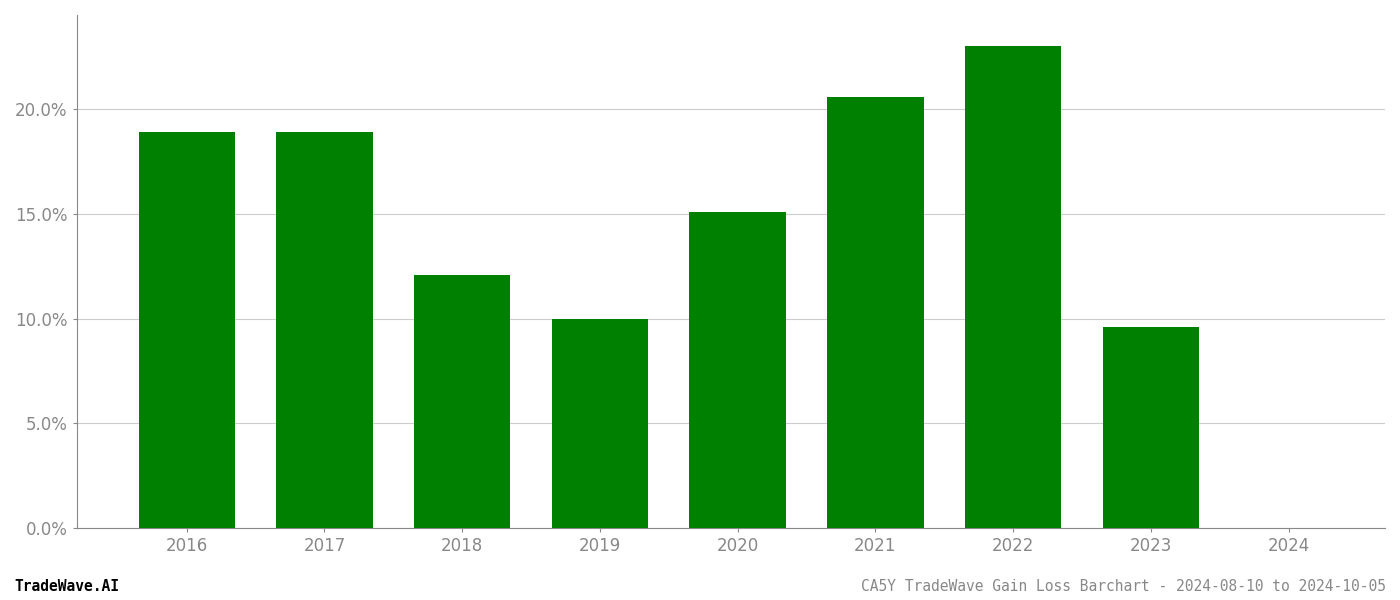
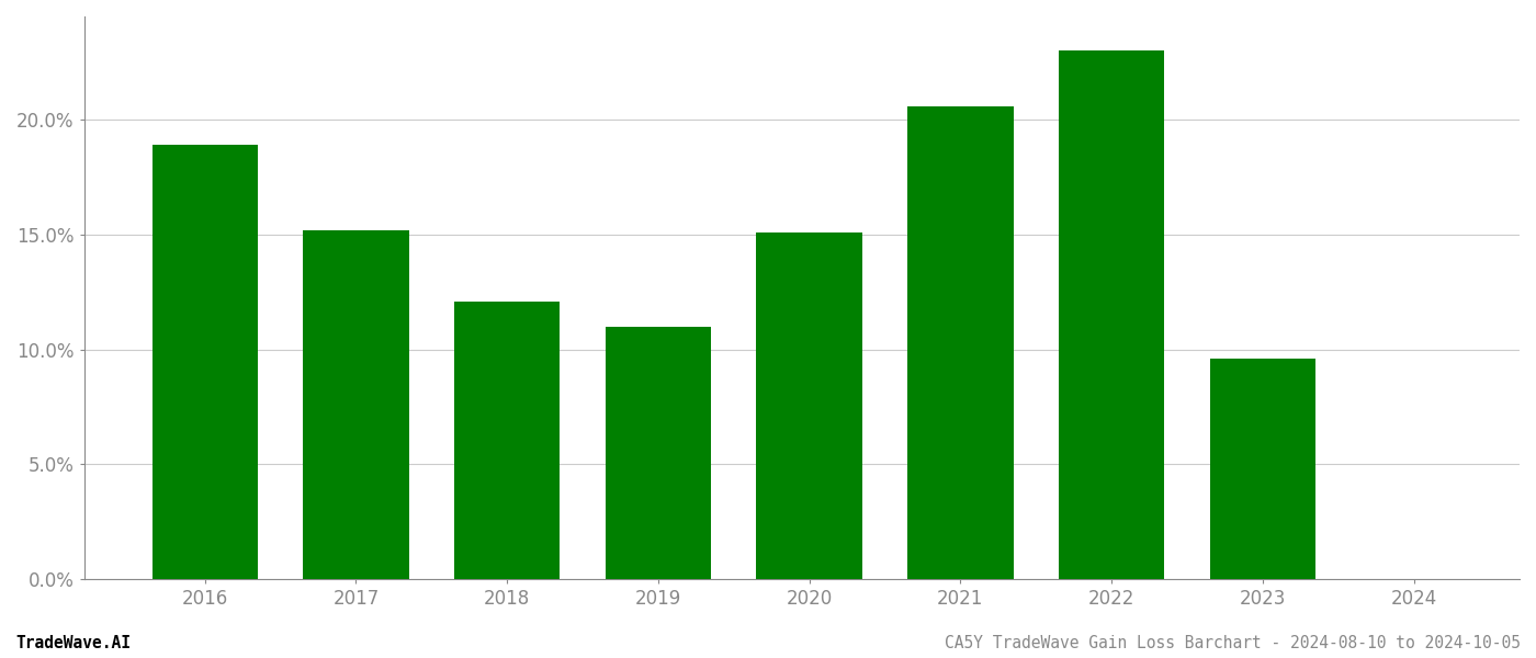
2017: 18.9% -> 15.2%
2019: 10.0% -> 11.0%
